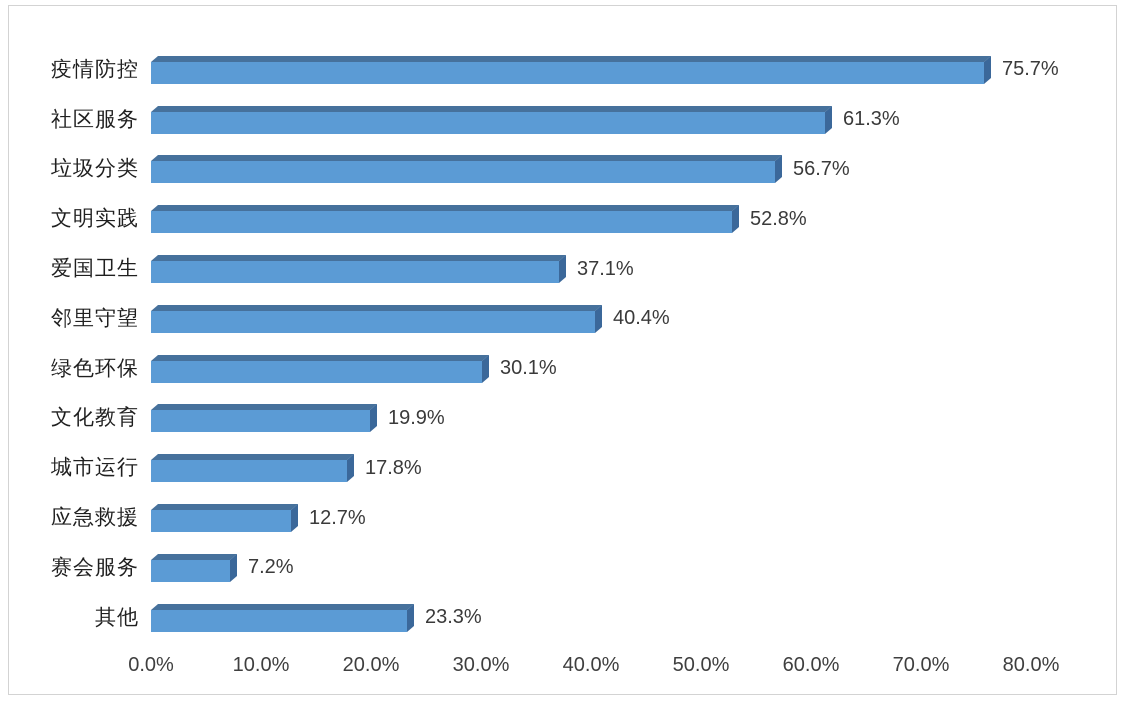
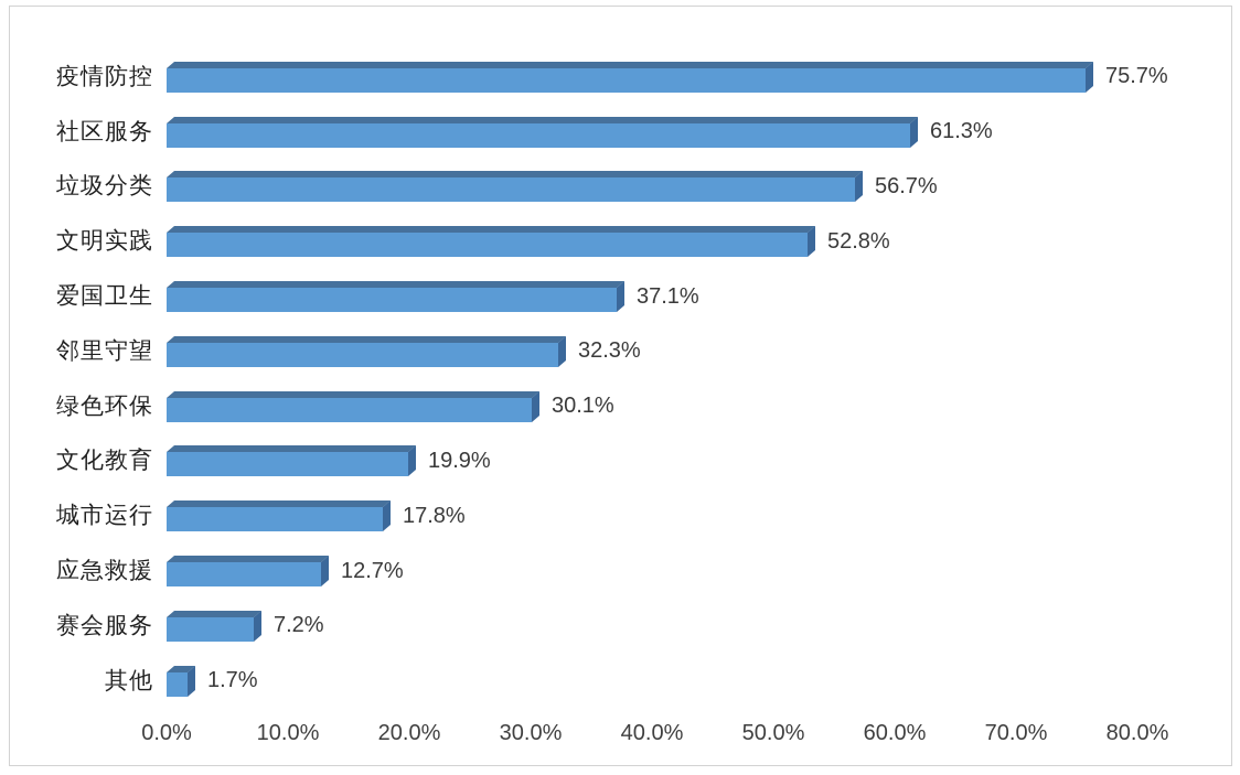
邻里守望: 40.4% -> 32.3%
其他: 23.3% -> 1.7%
